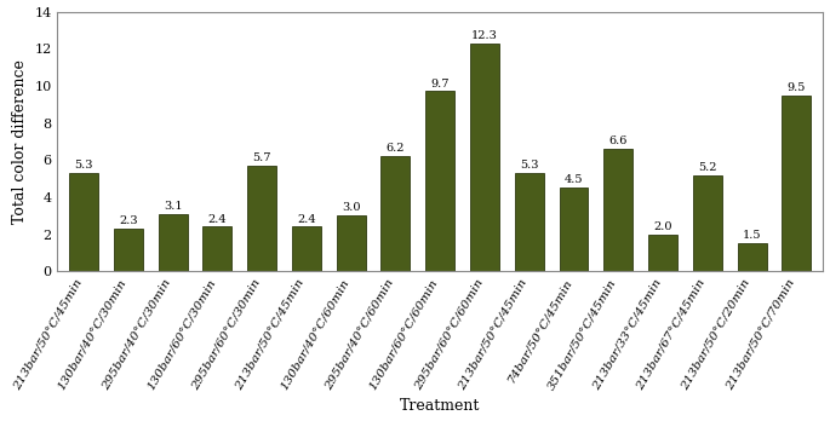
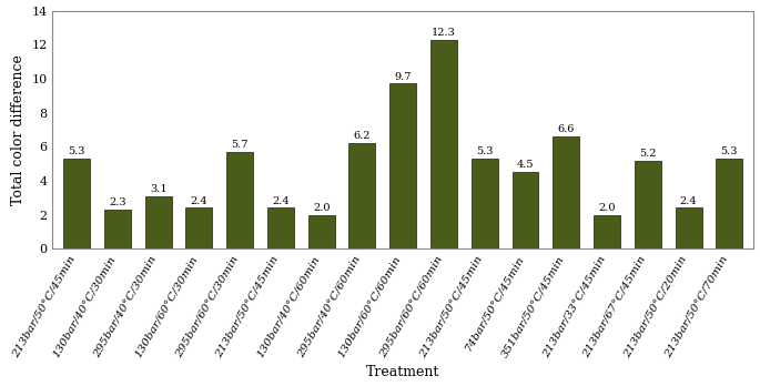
130bar/40°C/60min: 3.0 -> 2.0
213bar/50°C/20min: 1.5 -> 2.4
213bar/50°C/70min: 9.5 -> 5.3
